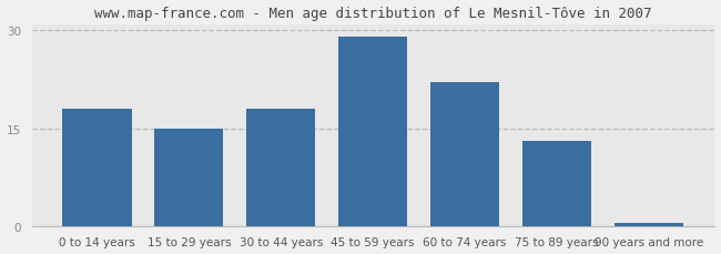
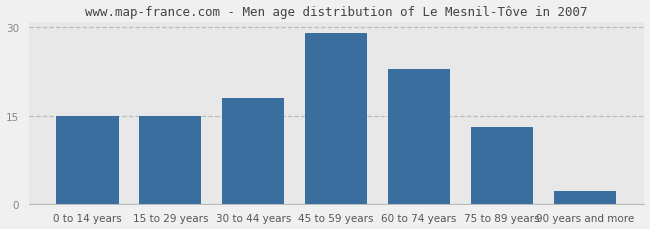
0 to 14 years: 18.0 -> 15.0
60 to 74 years: 22.0 -> 23.0
90 years and more: 0.5 -> 2.2
